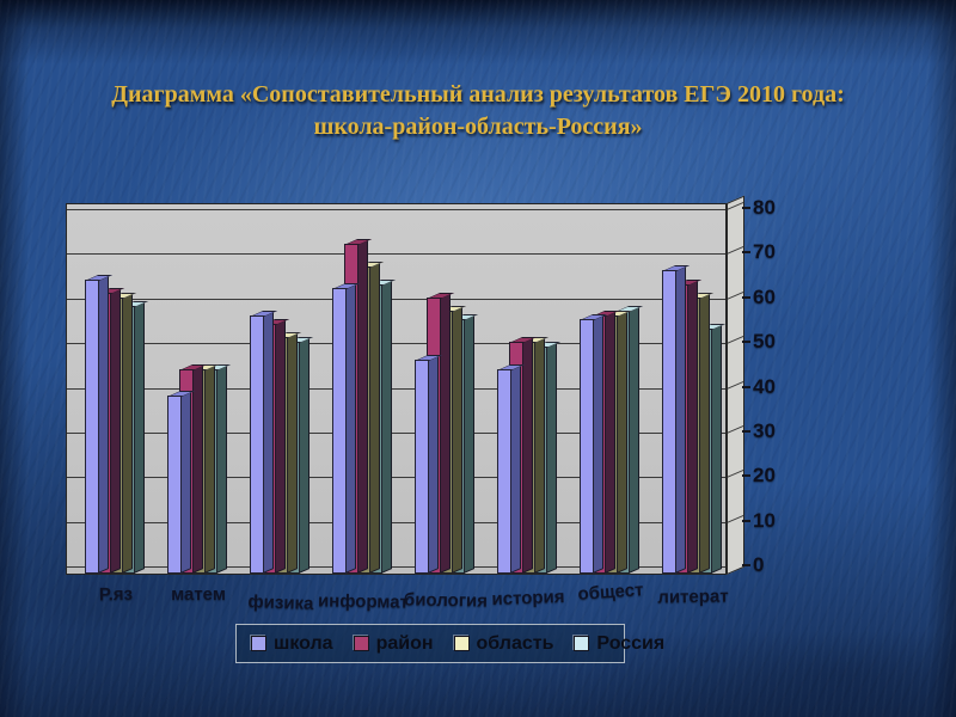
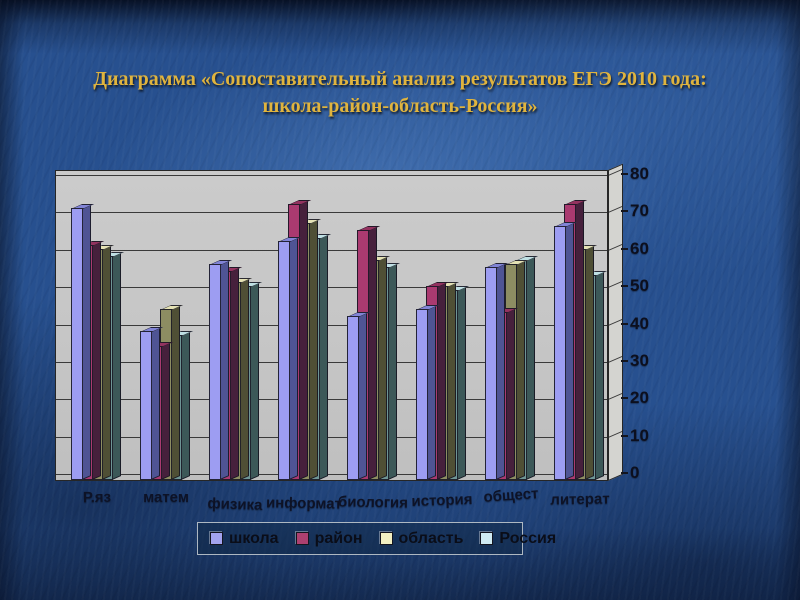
школа/Р.яз: 64 -> 71
район/матем: 44 -> 34
Россия/матем: 44 -> 37
школа/биология: 46 -> 42
район/биология: 60 -> 65
район/общест: 56 -> 43
район/литерат: 63 -> 72
